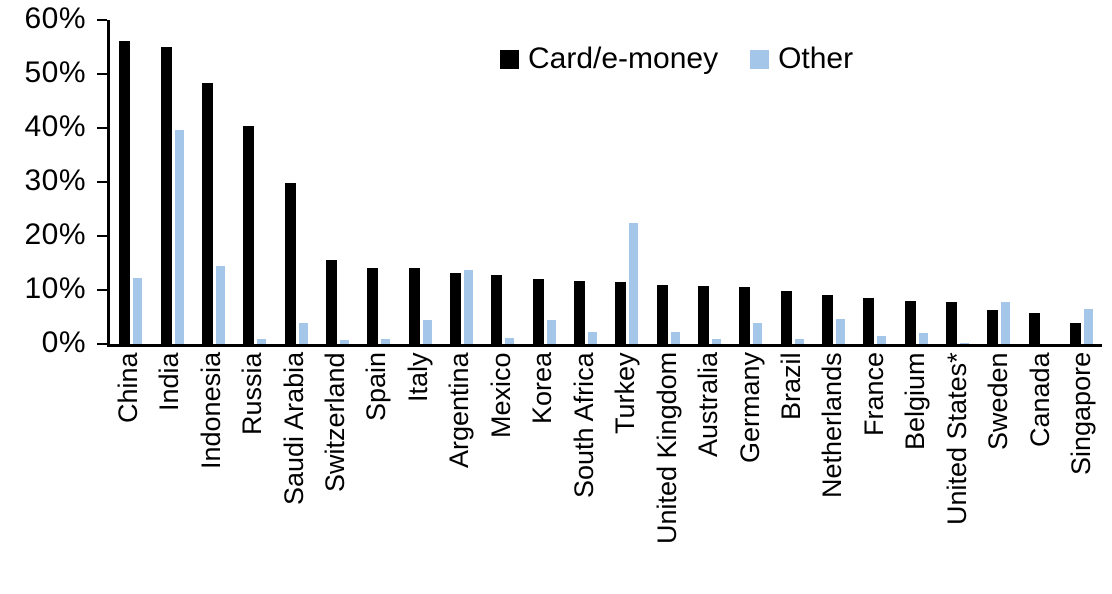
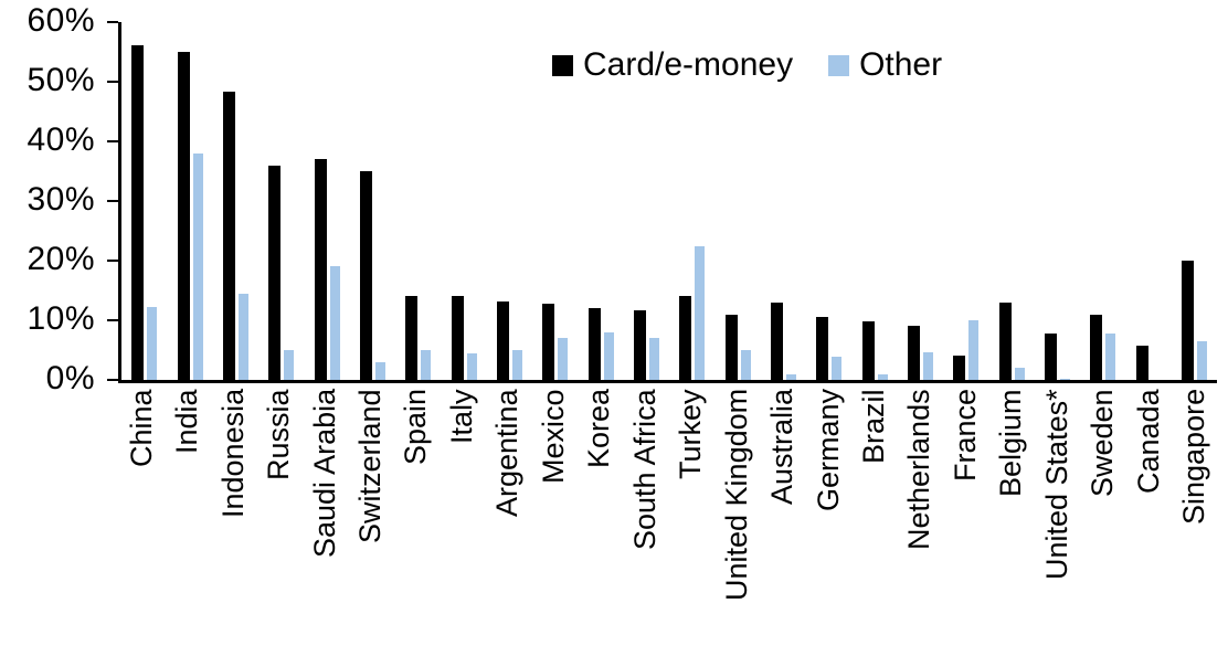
Other/India: 40% -> 38%
Card/e-money/Russia: 40% -> 36%
Other/Russia: 1% -> 5%
Card/e-money/Saudi Arabia: 30% -> 37%
Other/Saudi Arabia: 4% -> 19%
Card/e-money/Switzerland: 16% -> 35%
Other/Switzerland: 1% -> 3%
Other/Spain: 1% -> 5%
Other/Argentina: 14% -> 5%
Other/Mexico: 1% -> 7%
Other/Korea: 4% -> 8%
Other/South Africa: 2% -> 7%
Card/e-money/Turkey: 12% -> 14%
Other/United Kingdom: 2% -> 5%
Card/e-money/Australia: 11% -> 13%
Card/e-money/France: 9% -> 4%
Other/France: 2% -> 10%
Card/e-money/Belgium: 8% -> 13%
Card/e-money/Sweden: 6% -> 11%
Card/e-money/Singapore: 4% -> 20%
